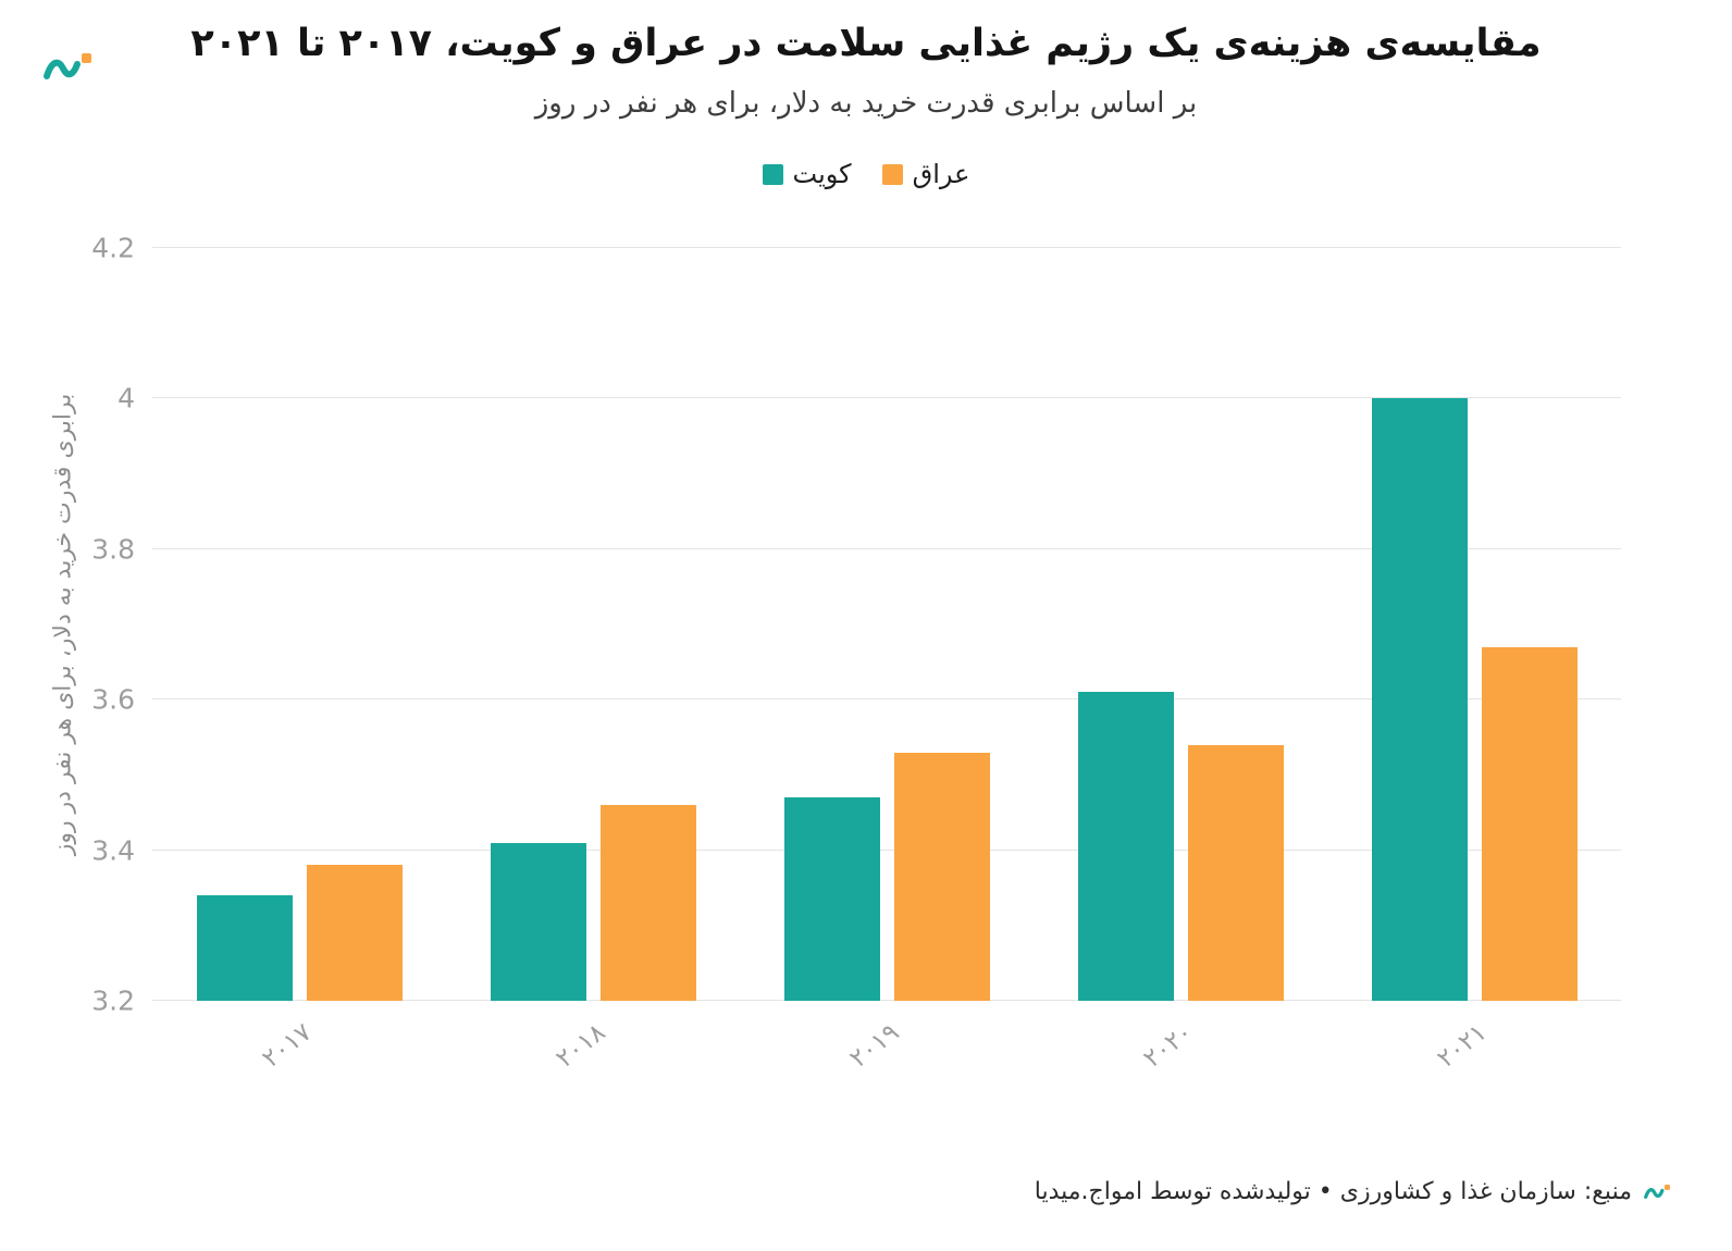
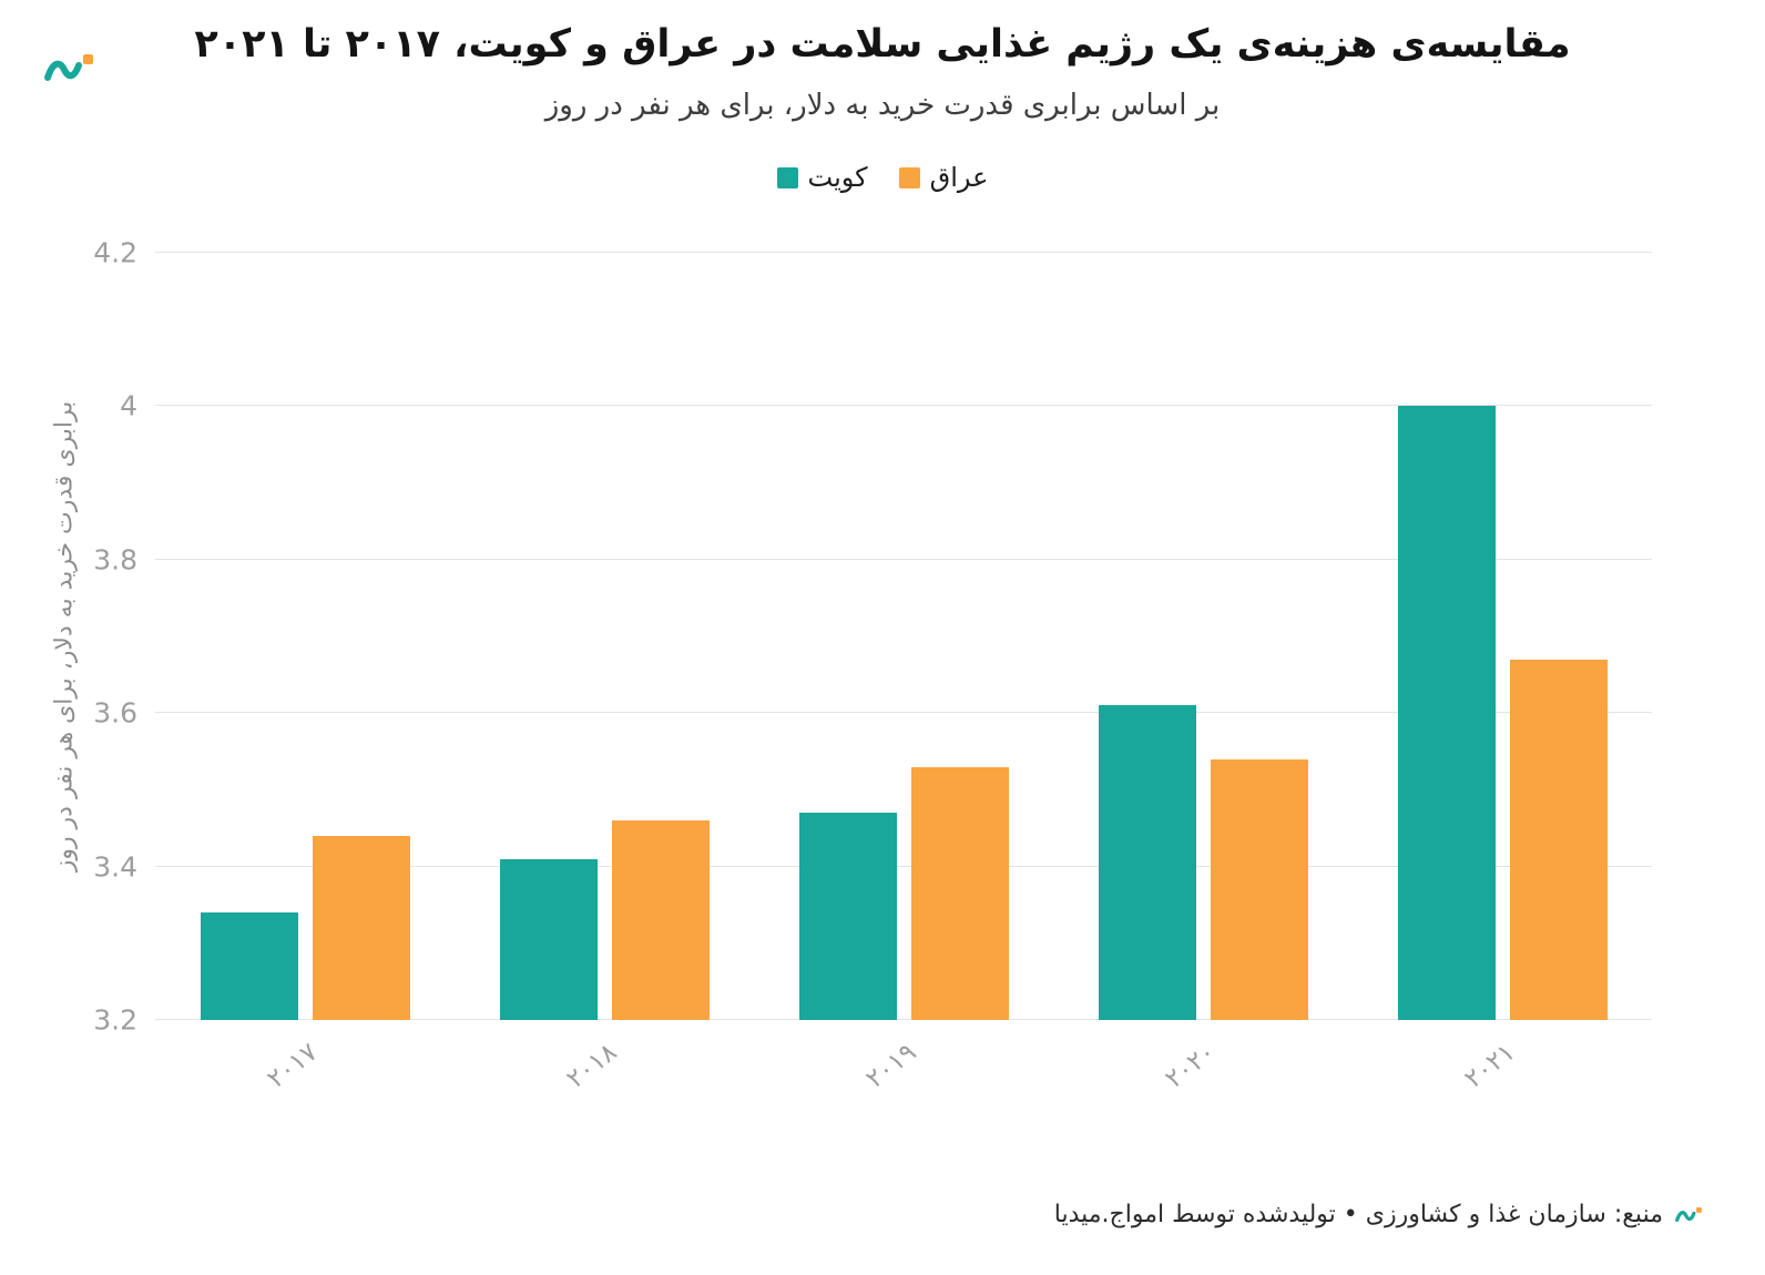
عراق/۲۰۱۷: 3.38 -> 3.44
